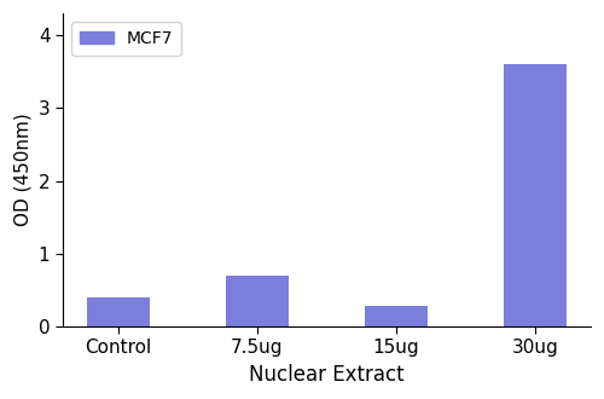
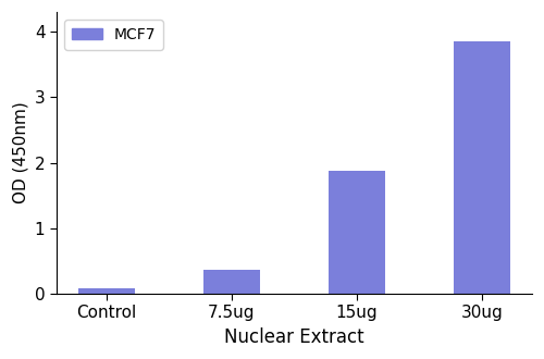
Control: 0.40 -> 0.08
7.5ug: 0.70 -> 0.37
15ug: 0.28 -> 1.88
30ug: 3.60 -> 3.85
